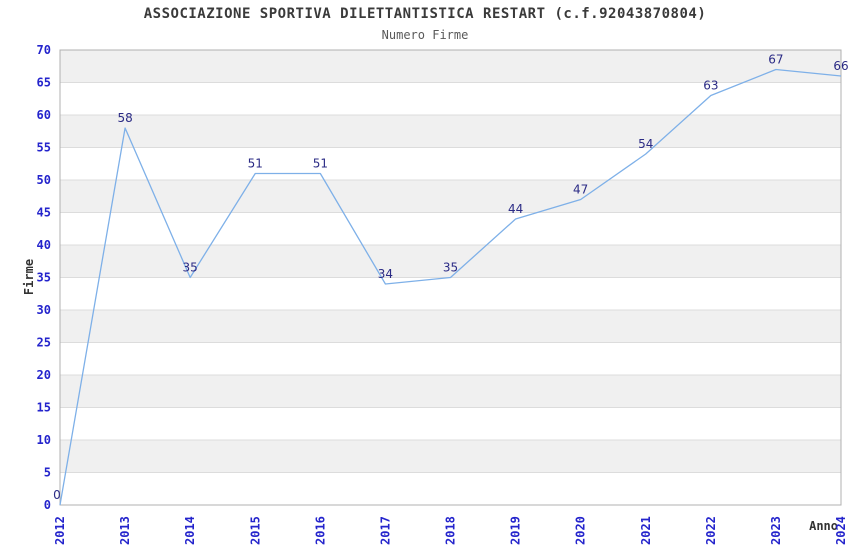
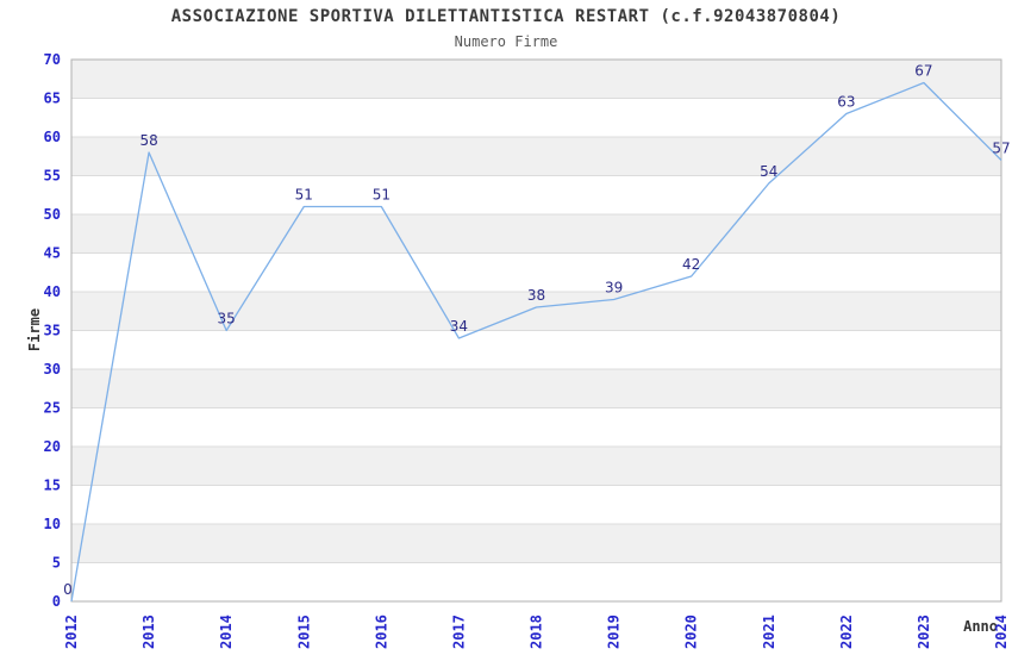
2018: 35 -> 38
2019: 44 -> 39
2020: 47 -> 42
2024: 66 -> 57
